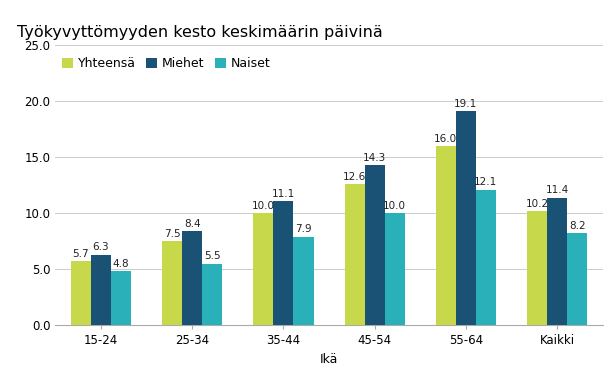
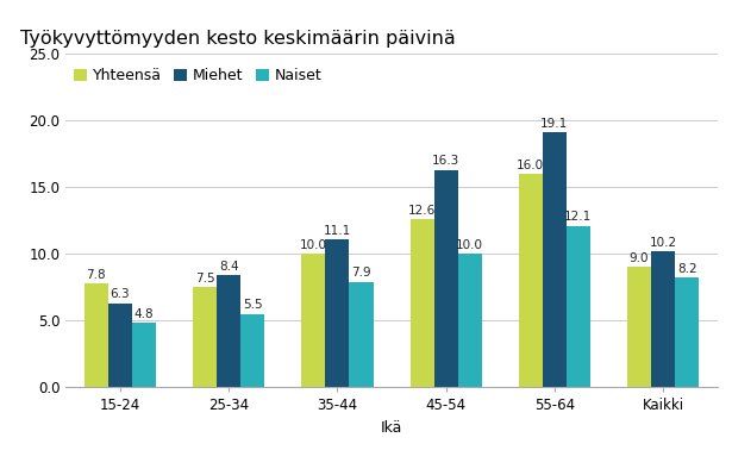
Yhteensä/15-24: 5.7 -> 7.8
Miehet/45-54: 14.3 -> 16.3
Yhteensä/Kaikki: 10.2 -> 9.0
Miehet/Kaikki: 11.4 -> 10.2
